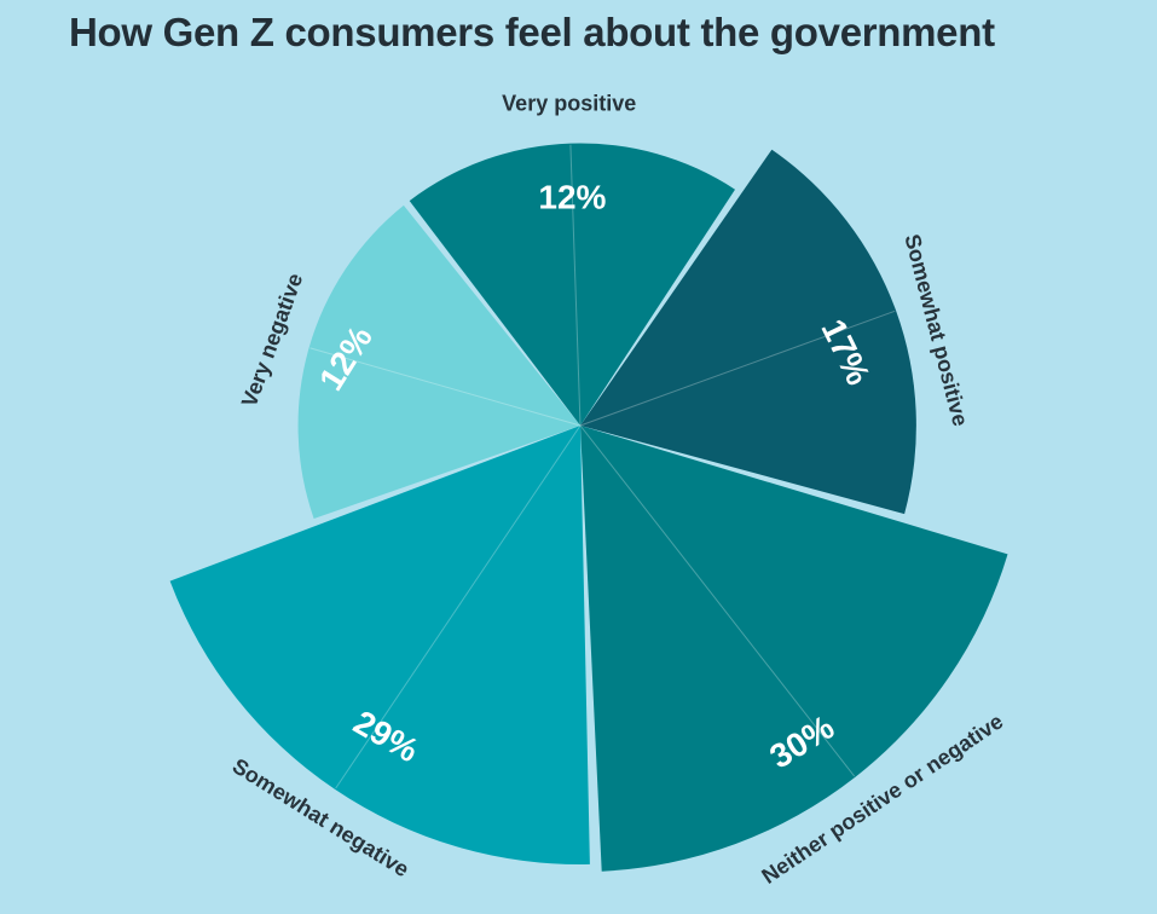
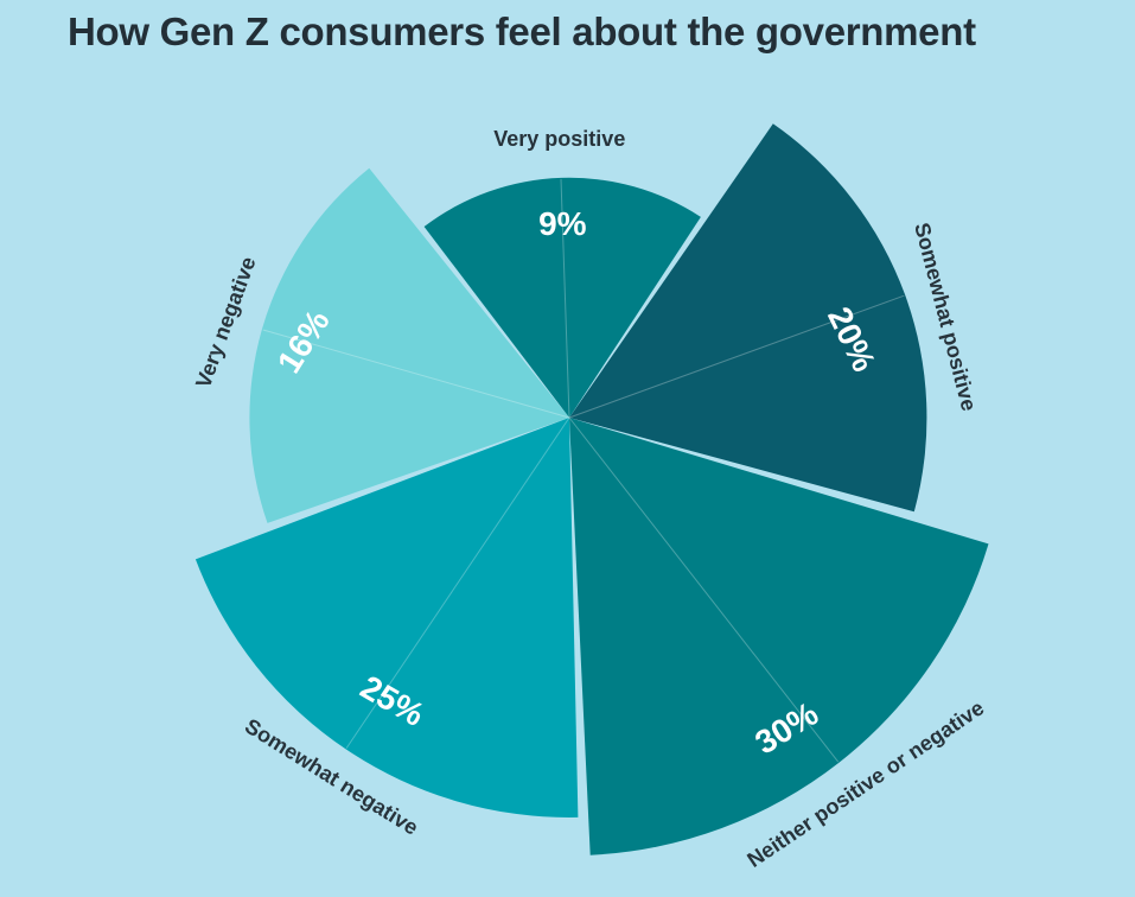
Very positive: 12% -> 9%
Somewhat positive: 17% -> 20%
Somewhat negative: 29% -> 25%
Very negative: 12% -> 16%
